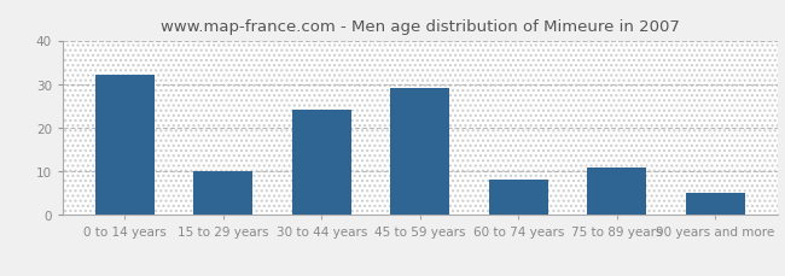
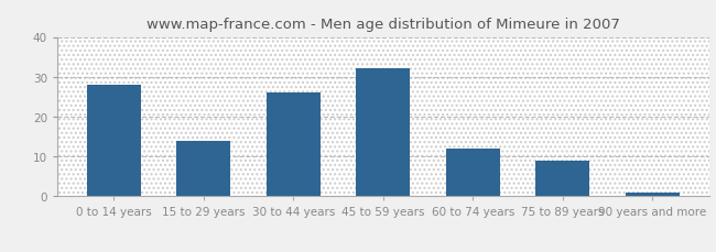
0 to 14 years: 32 -> 28
15 to 29 years: 10 -> 14
30 to 44 years: 24 -> 26
45 to 59 years: 29 -> 32
60 to 74 years: 8 -> 12
75 to 89 years: 11 -> 9
90 years and more: 5 -> 1
